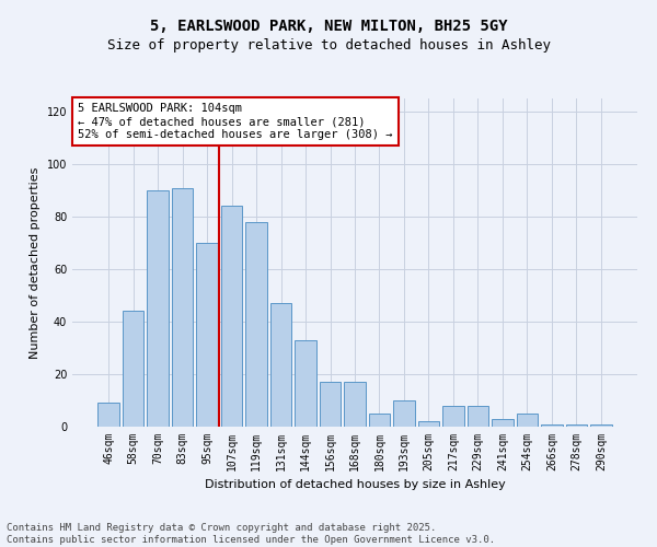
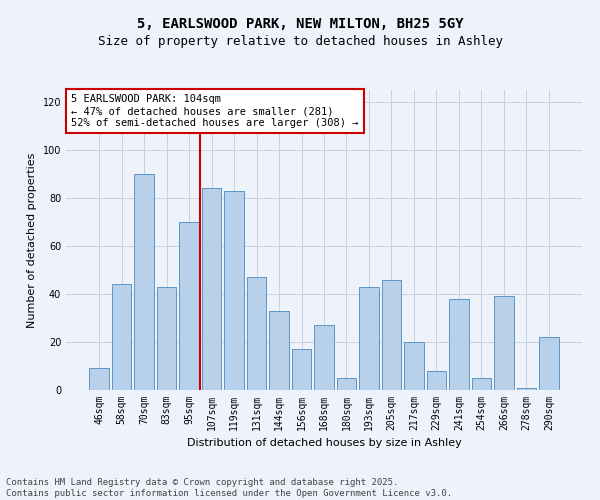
83sqm: 91 -> 43
119sqm: 78 -> 83
168sqm: 17 -> 27
193sqm: 10 -> 43
205sqm: 2 -> 46
217sqm: 8 -> 20
241sqm: 3 -> 38
266sqm: 1 -> 39
290sqm: 1 -> 22
